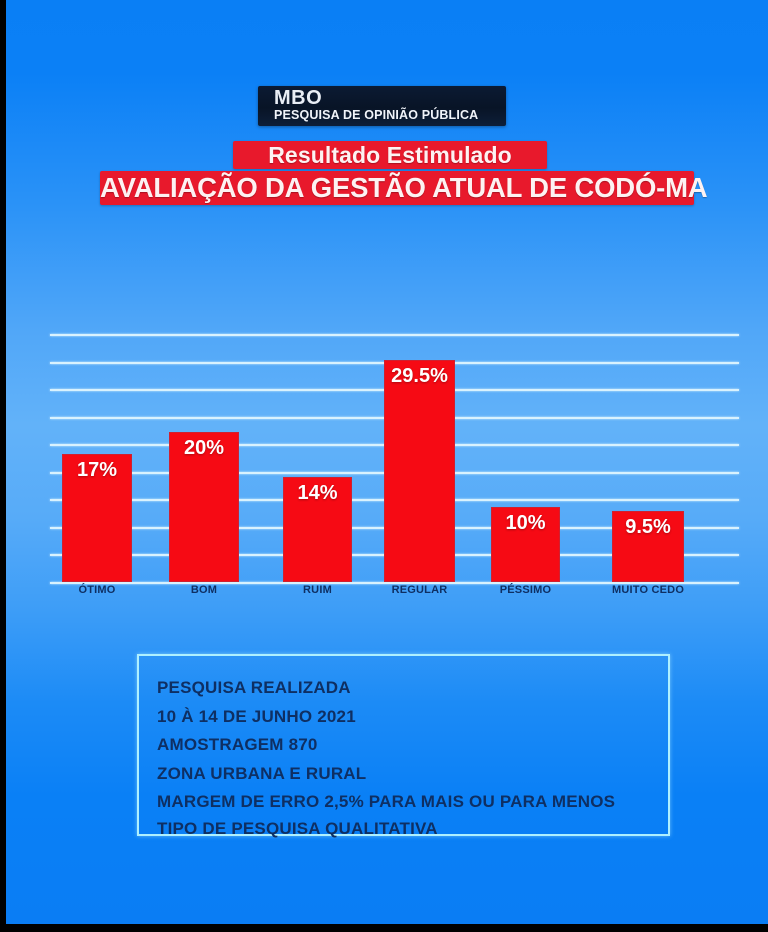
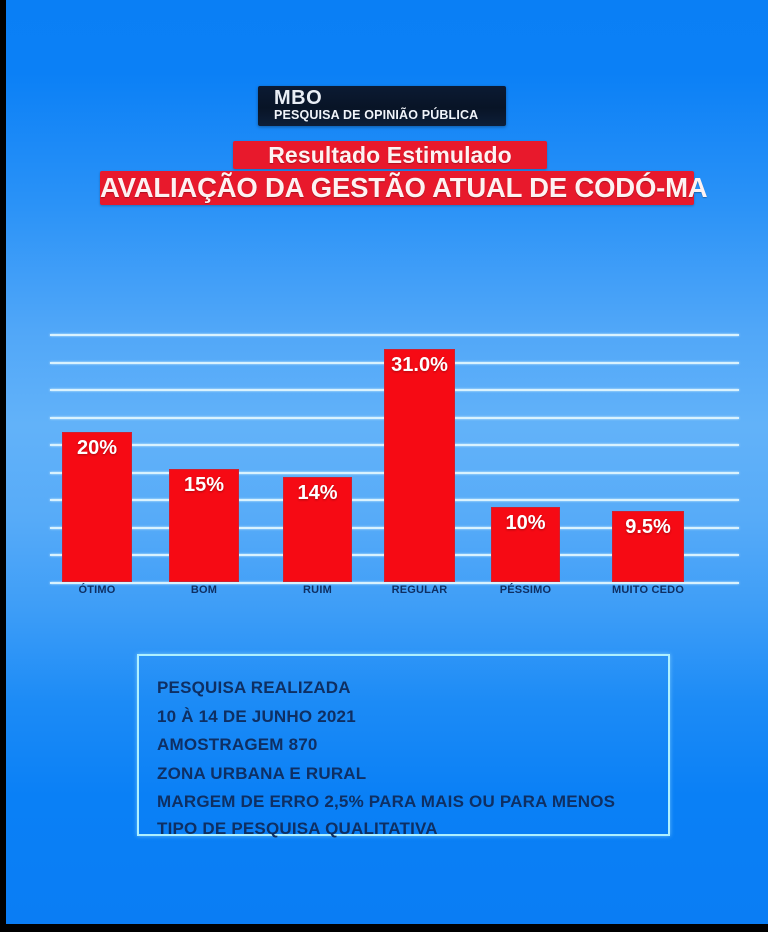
ÓTIMO: 17% -> 20%
BOM: 20% -> 15%
REGULAR: 29.5% -> 31.0%
